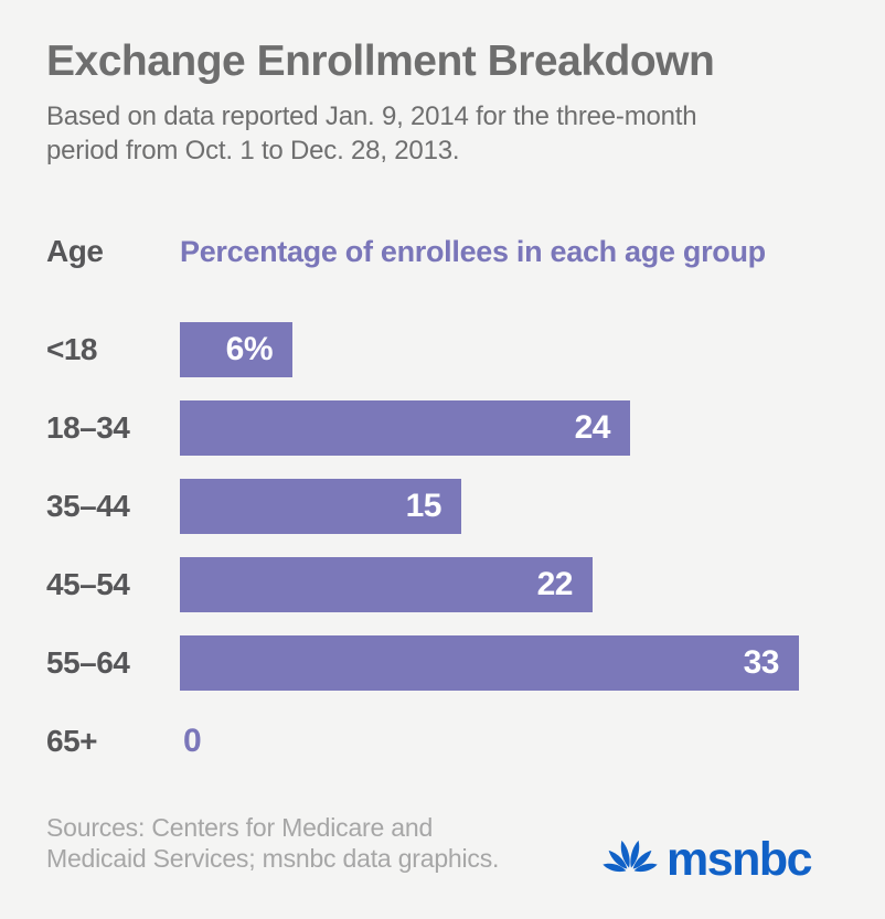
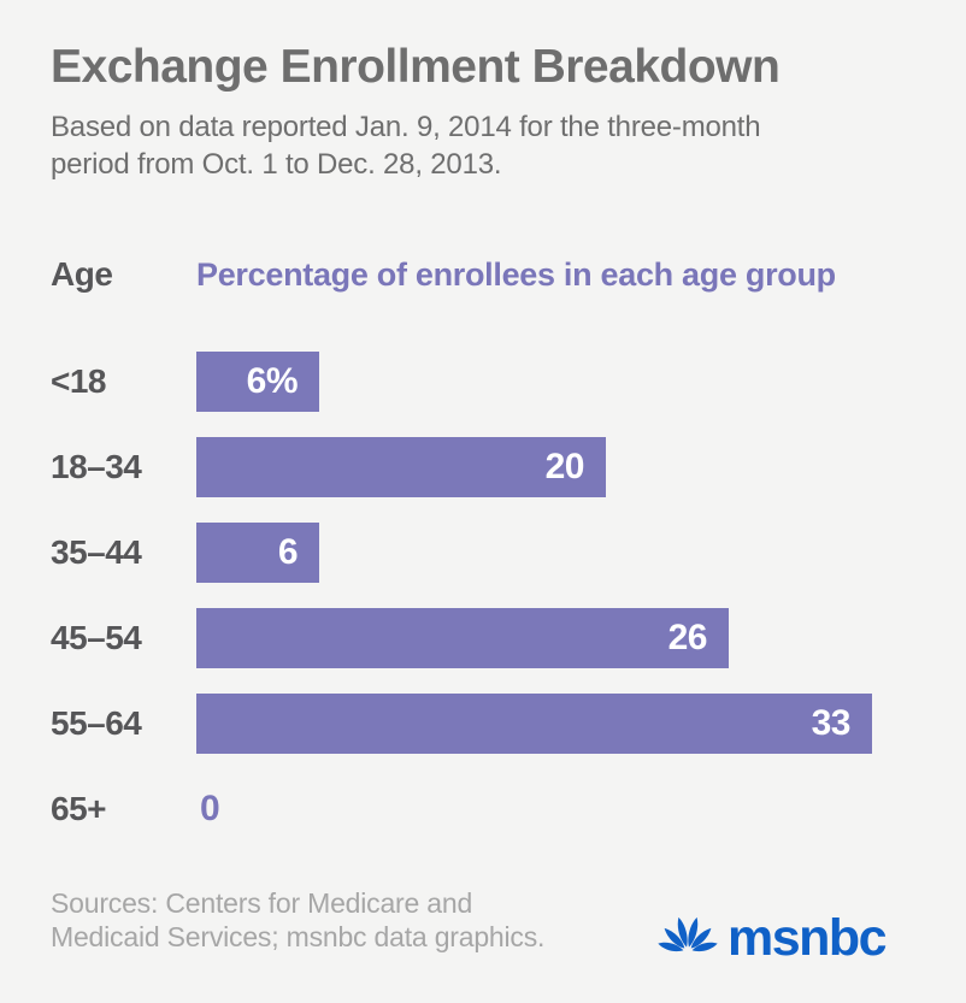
18–34: 24 -> 20
35–44: 15 -> 6
45–54: 22 -> 26
